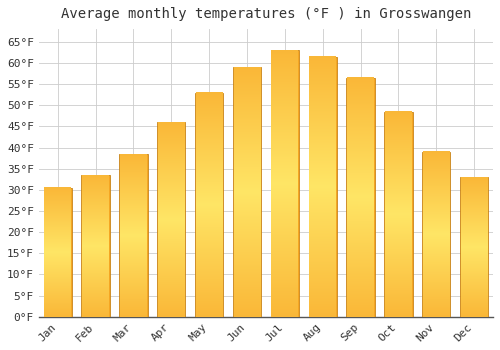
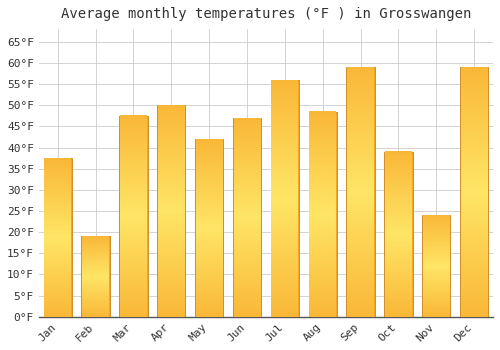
Jan: 30.5°F -> 37.5°F
Feb: 33.5°F -> 19.0°F
Mar: 38.5°F -> 47.5°F
Apr: 46.0°F -> 50.0°F
May: 53.0°F -> 42.0°F
Jun: 59.0°F -> 47.0°F
Jul: 63.0°F -> 56.0°F
Aug: 61.5°F -> 48.5°F
Sep: 56.5°F -> 59.0°F
Oct: 48.5°F -> 39.0°F
Nov: 39.0°F -> 24.0°F
Dec: 33.0°F -> 59.0°F
